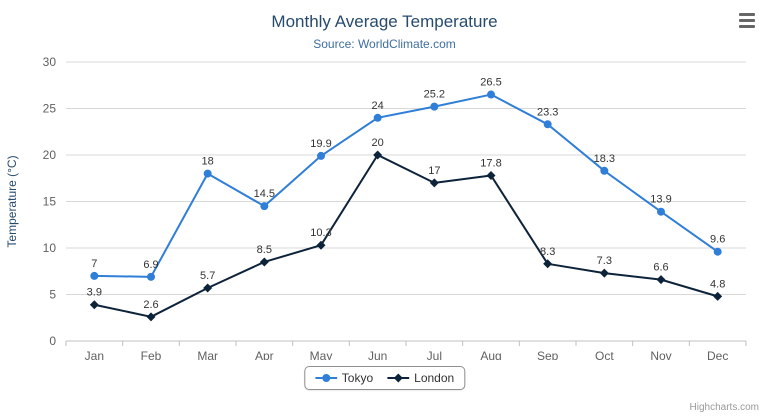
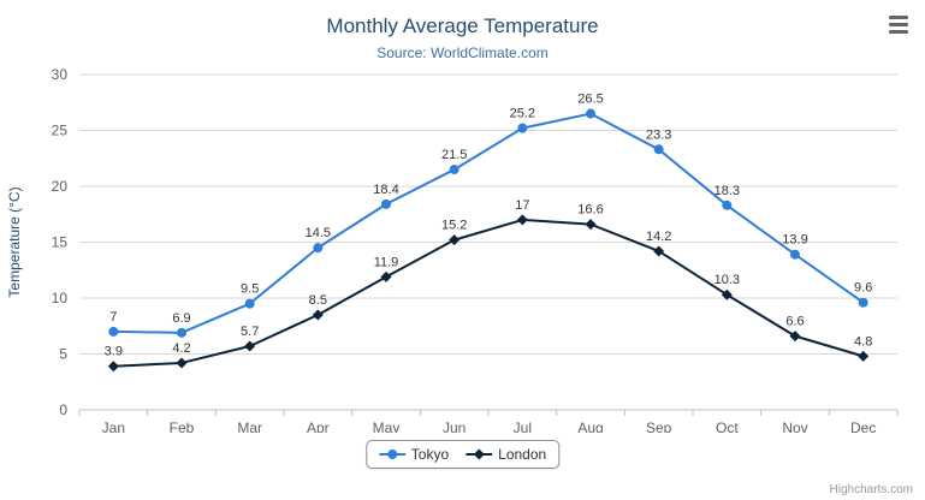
London/Feb: 2.6 -> 4.2
Tokyo/Mar: 18 -> 9.5
Tokyo/May: 19.9 -> 18.4
London/May: 10.3 -> 11.9
Tokyo/Jun: 24 -> 21.5
London/Jun: 20 -> 15.2
London/Aug: 17.8 -> 16.6
London/Sep: 8.3 -> 14.2
London/Oct: 7.3 -> 10.3
